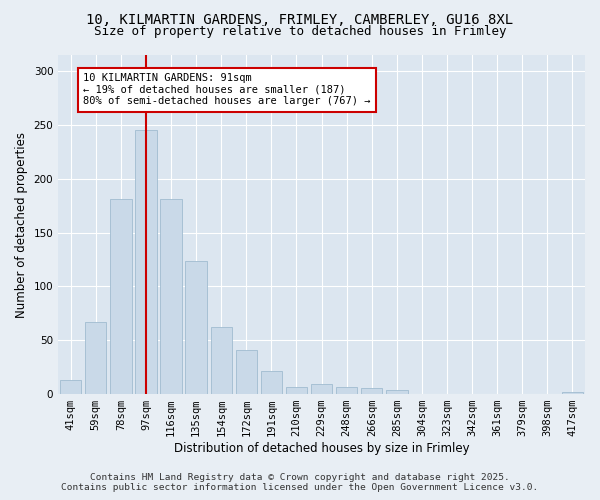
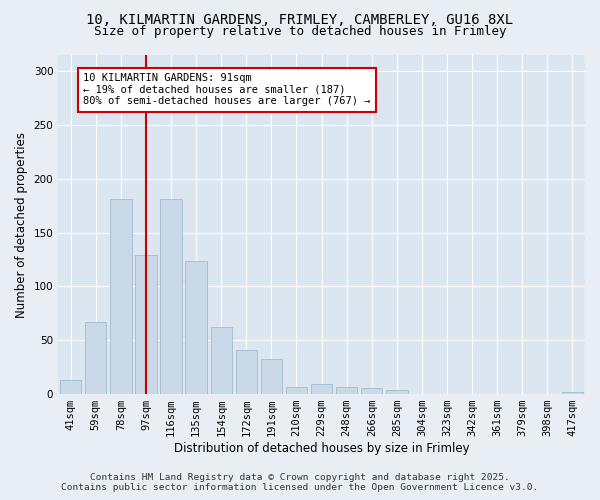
97sqm: 245 -> 129
191sqm: 21 -> 33
